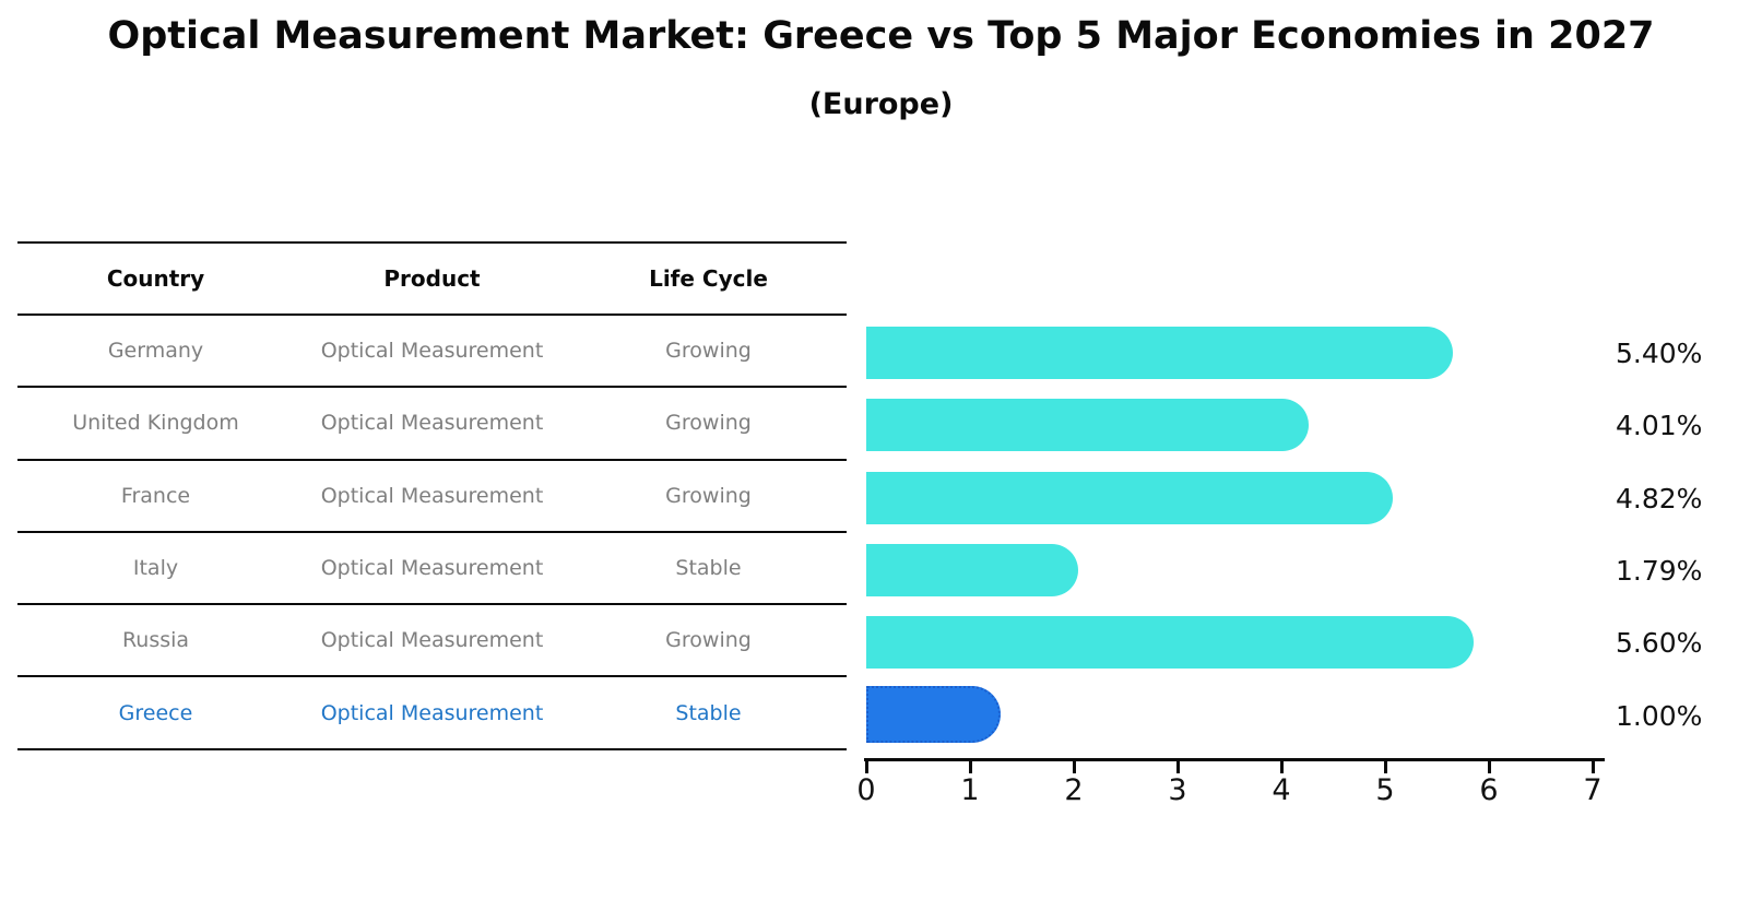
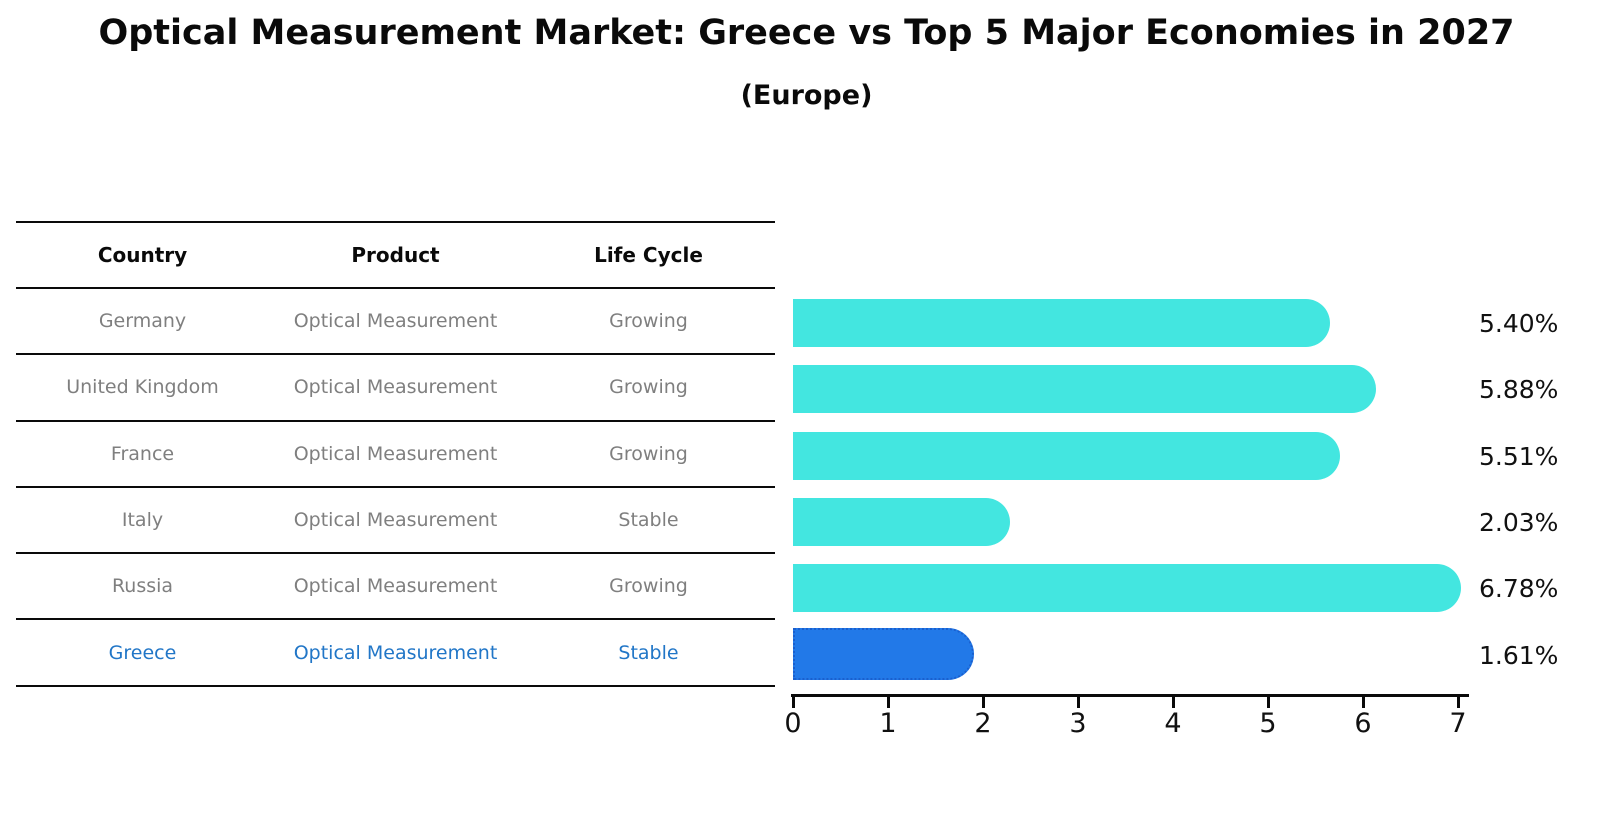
United Kingdom: 4.01% -> 5.88%
France: 4.82% -> 5.51%
Italy: 1.79% -> 2.03%
Russia: 5.60% -> 6.78%
Greece: 1.00% -> 1.61%
